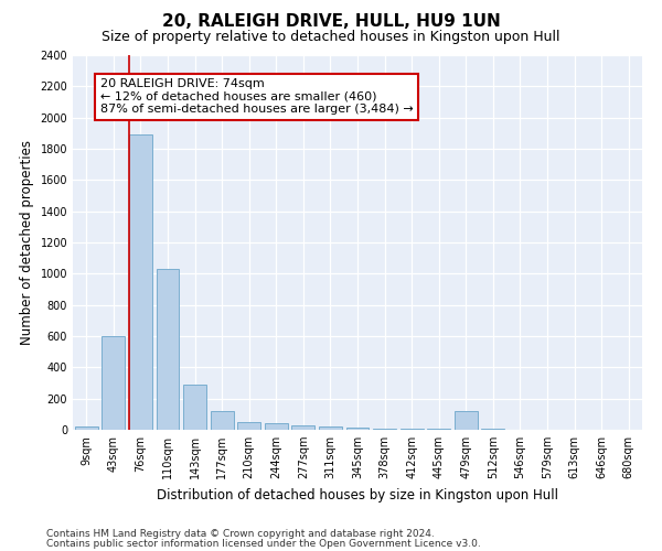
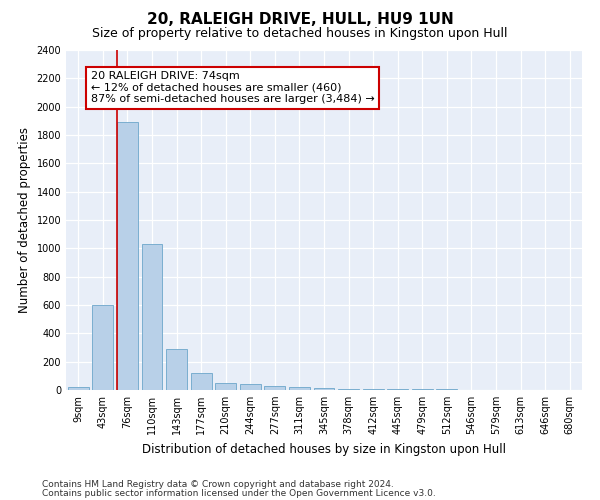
479sqm: 120 -> 0
